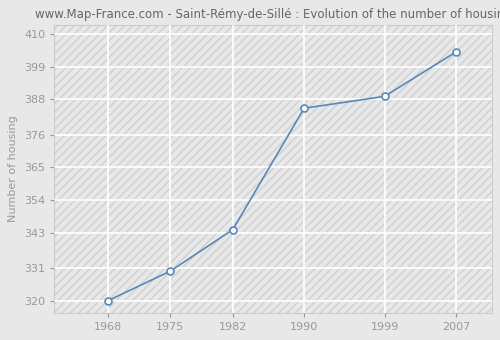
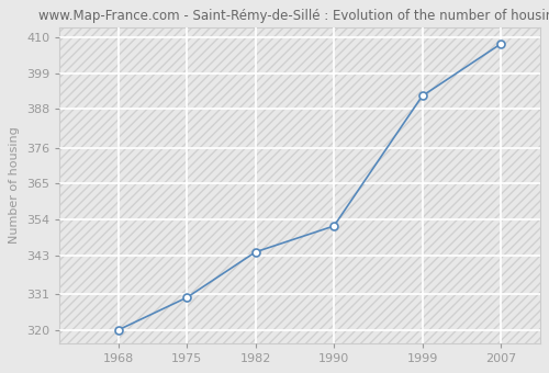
1990: 385 -> 352
1999: 389 -> 392
2007: 404 -> 408
